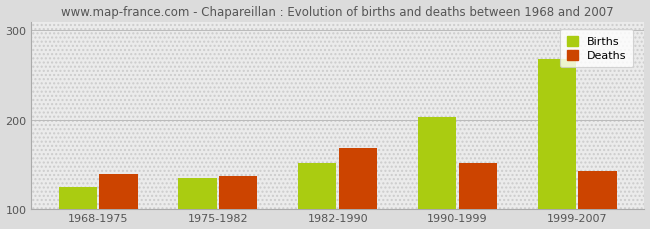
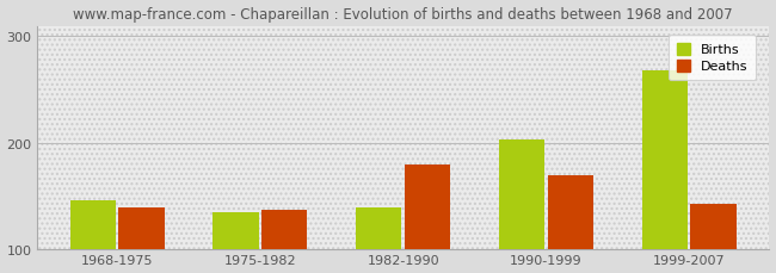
Births/1968-1975: 125 -> 146
Births/1982-1990: 152 -> 140
Deaths/1982-1990: 168 -> 180
Deaths/1990-1999: 152 -> 170
